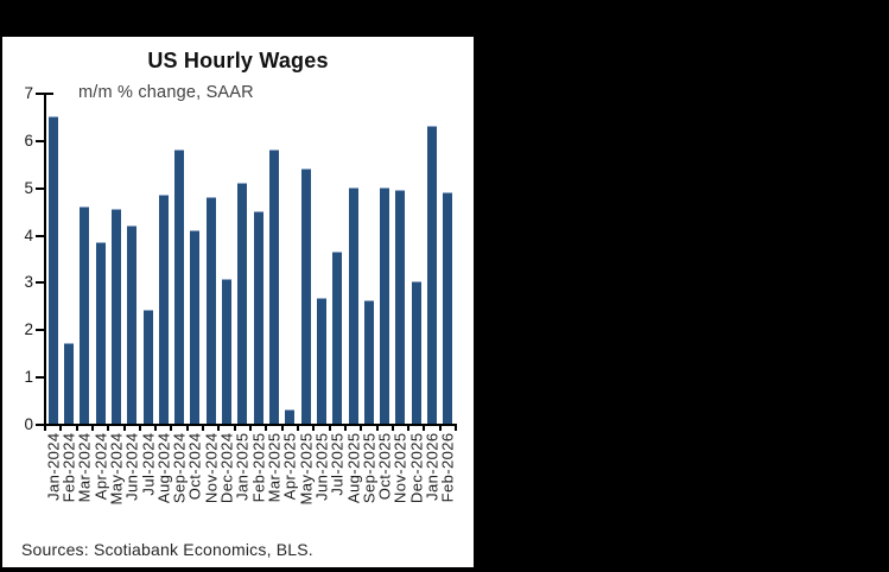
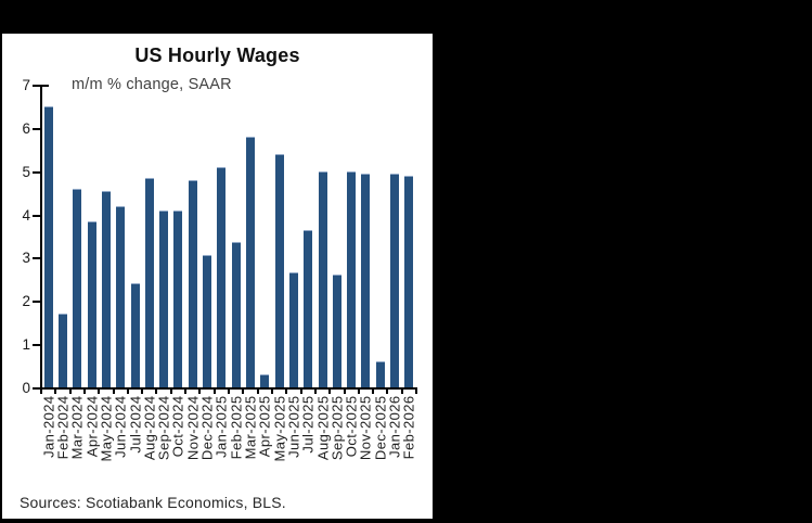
Sep-2024: 5.8 -> 4.1
Feb-2025: 4.5 -> 3.4
Dec-2025: 3.0 -> 0.6
Jan-2026: 6.3 -> 5.0
